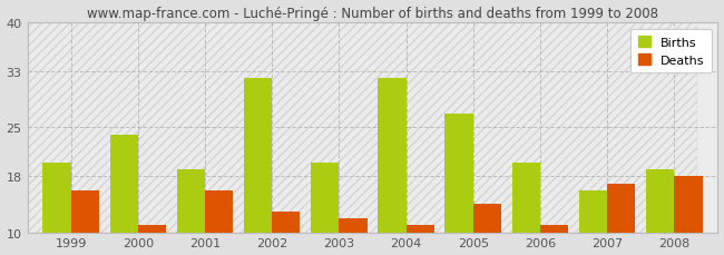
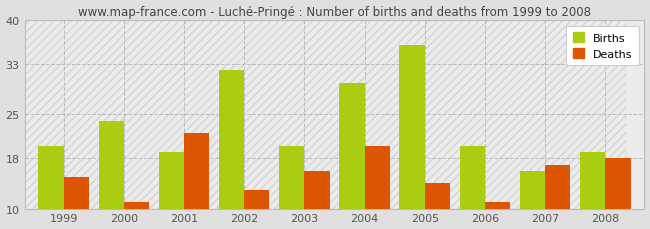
Deaths/1999: 16 -> 15
Deaths/2001: 16 -> 22
Deaths/2003: 12 -> 16
Births/2004: 32 -> 30
Deaths/2004: 11 -> 20
Births/2005: 27 -> 36
